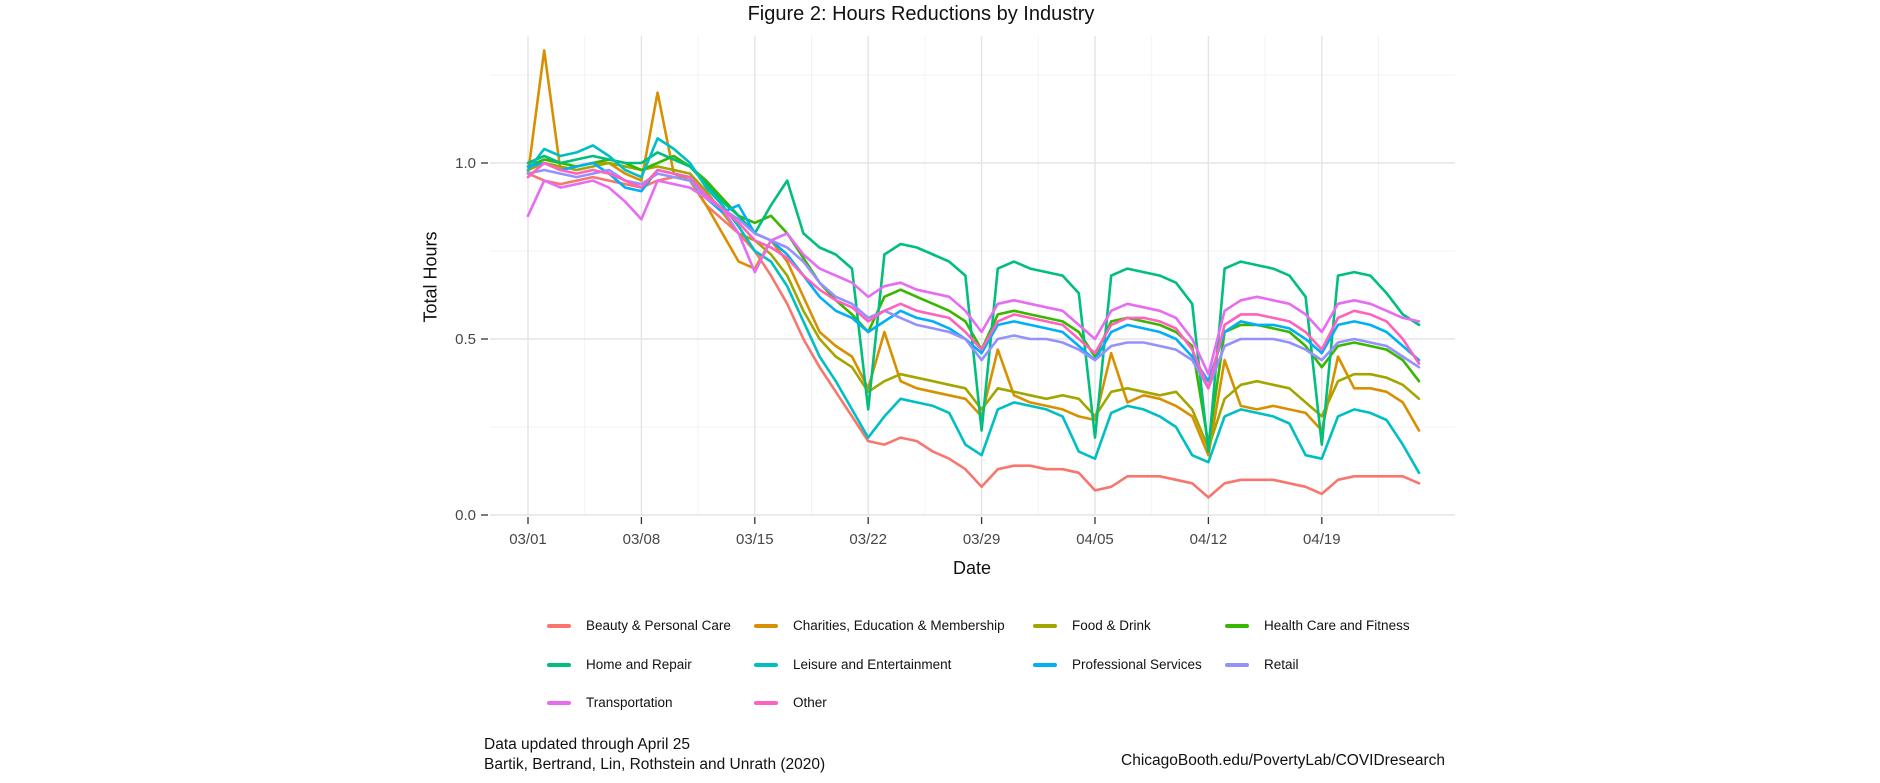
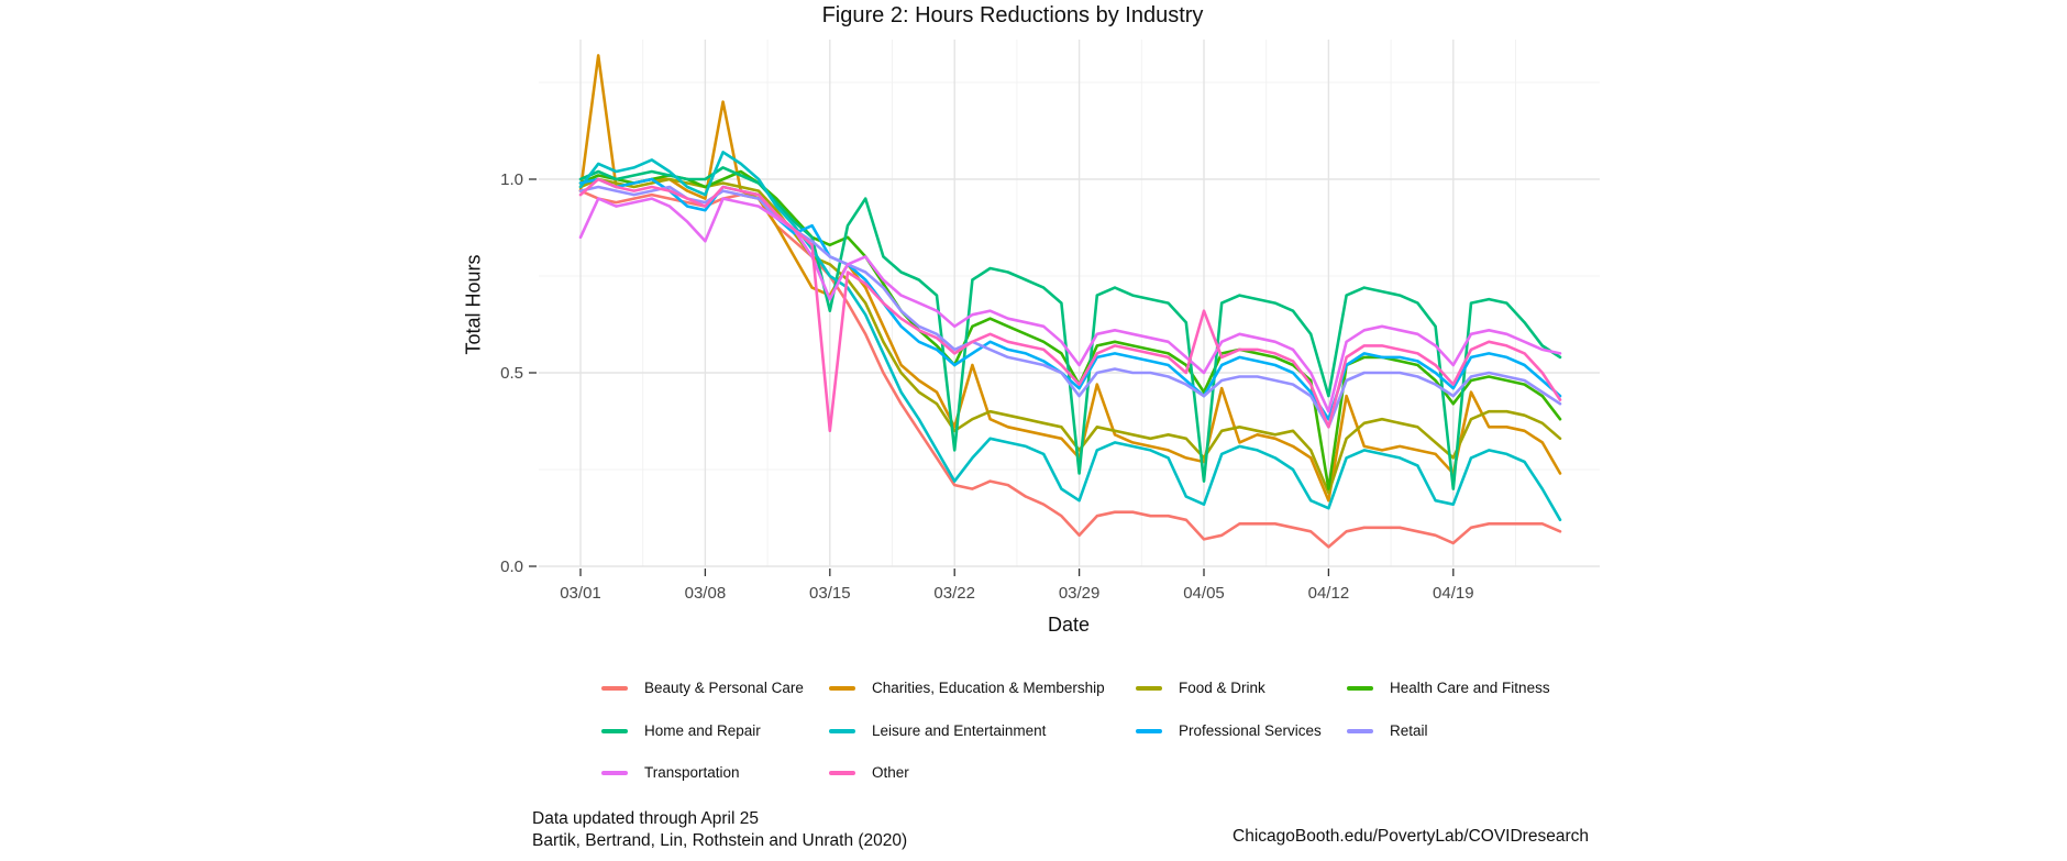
Home and Repair/03/15: 0.80 -> 0.66
Other/03/15: 0.78 -> 0.35
Other/04/05: 0.46 -> 0.66
Home and Repair/04/12: 0.18 -> 0.44
